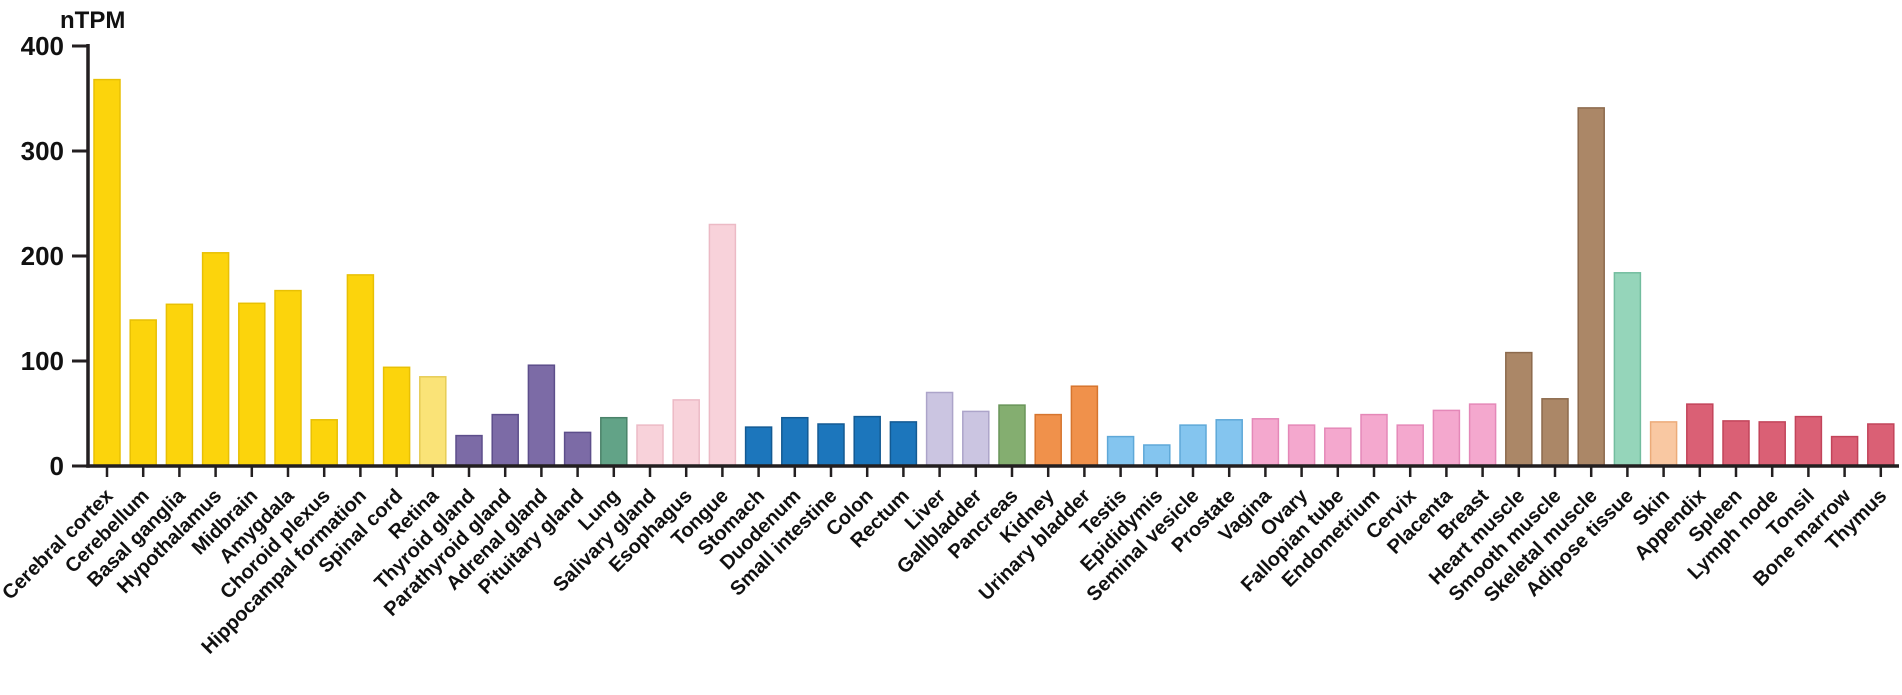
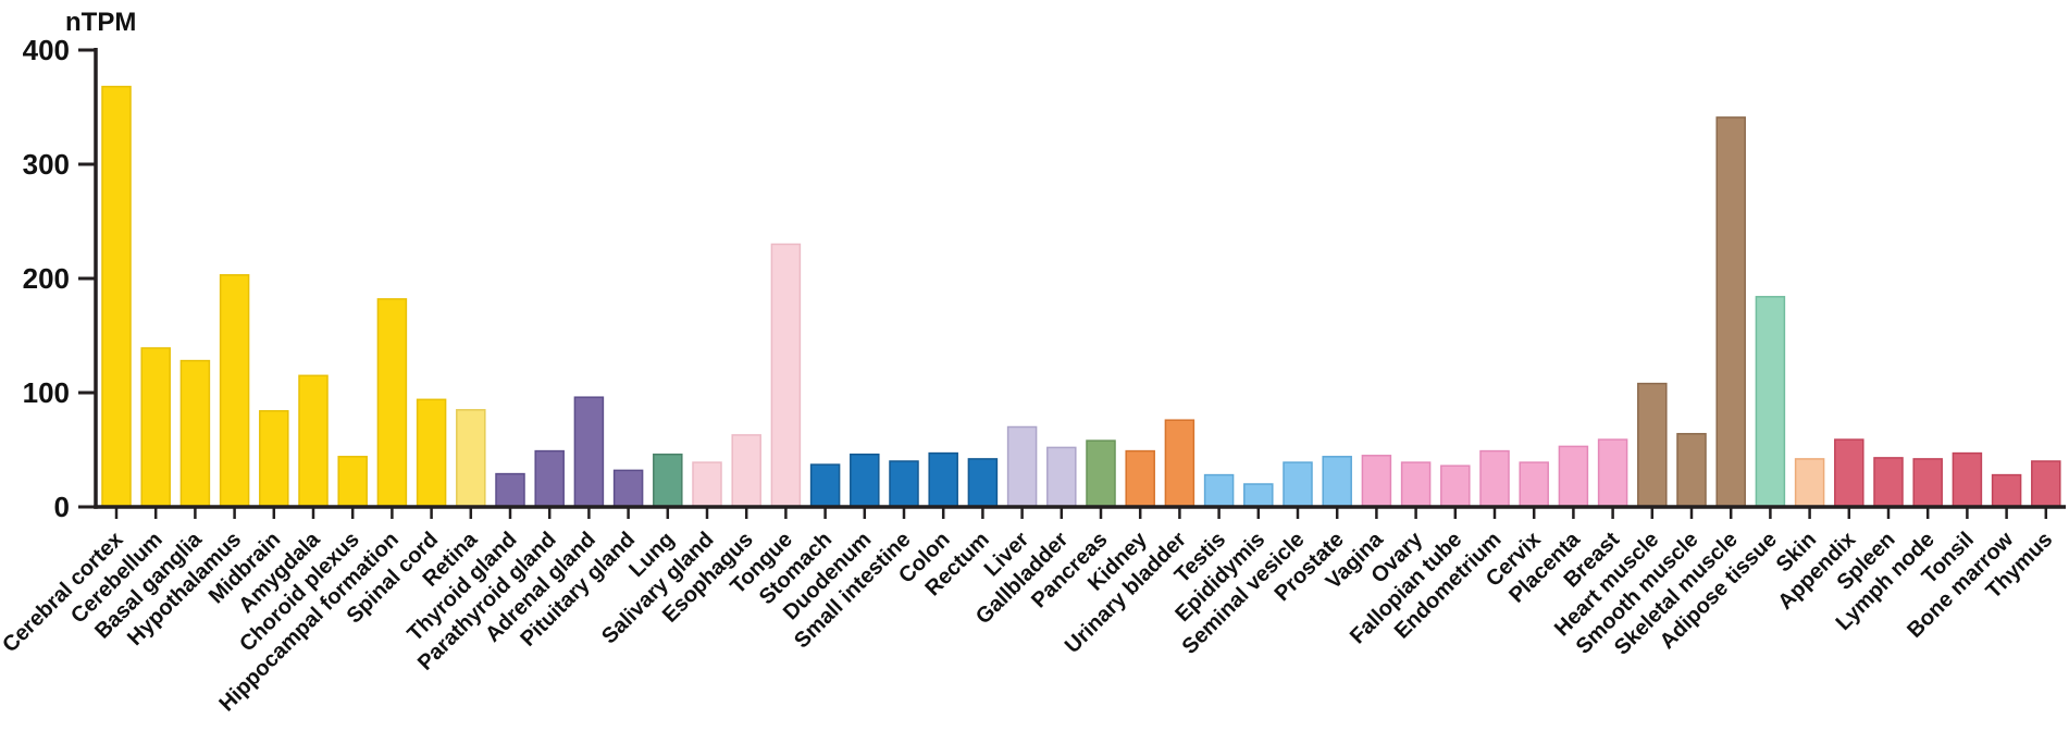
Basal ganglia: 154 -> 128
Midbrain: 155 -> 84
Amygdala: 167 -> 115
